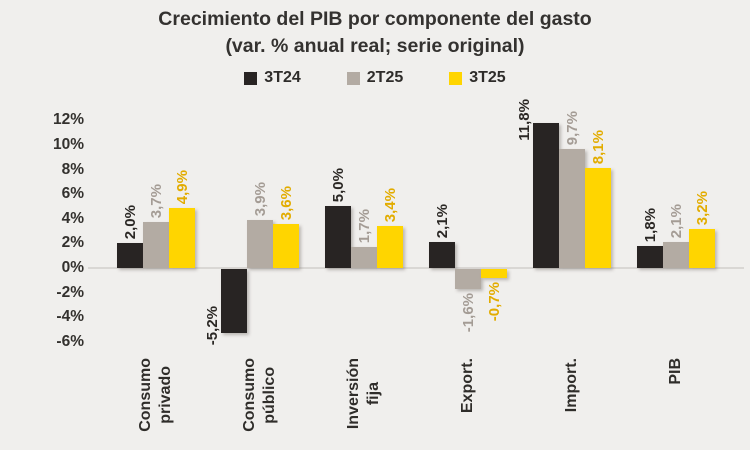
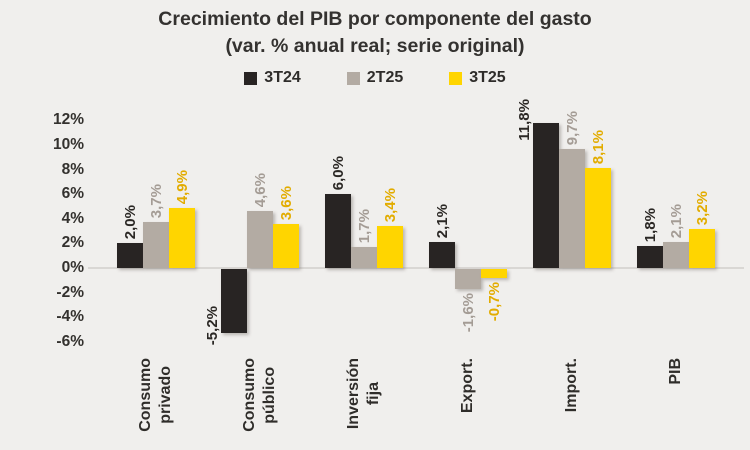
2T25/Consumo público: 3,9% -> 4,6%
3T24/Inversión fija: 5,0% -> 6,0%
